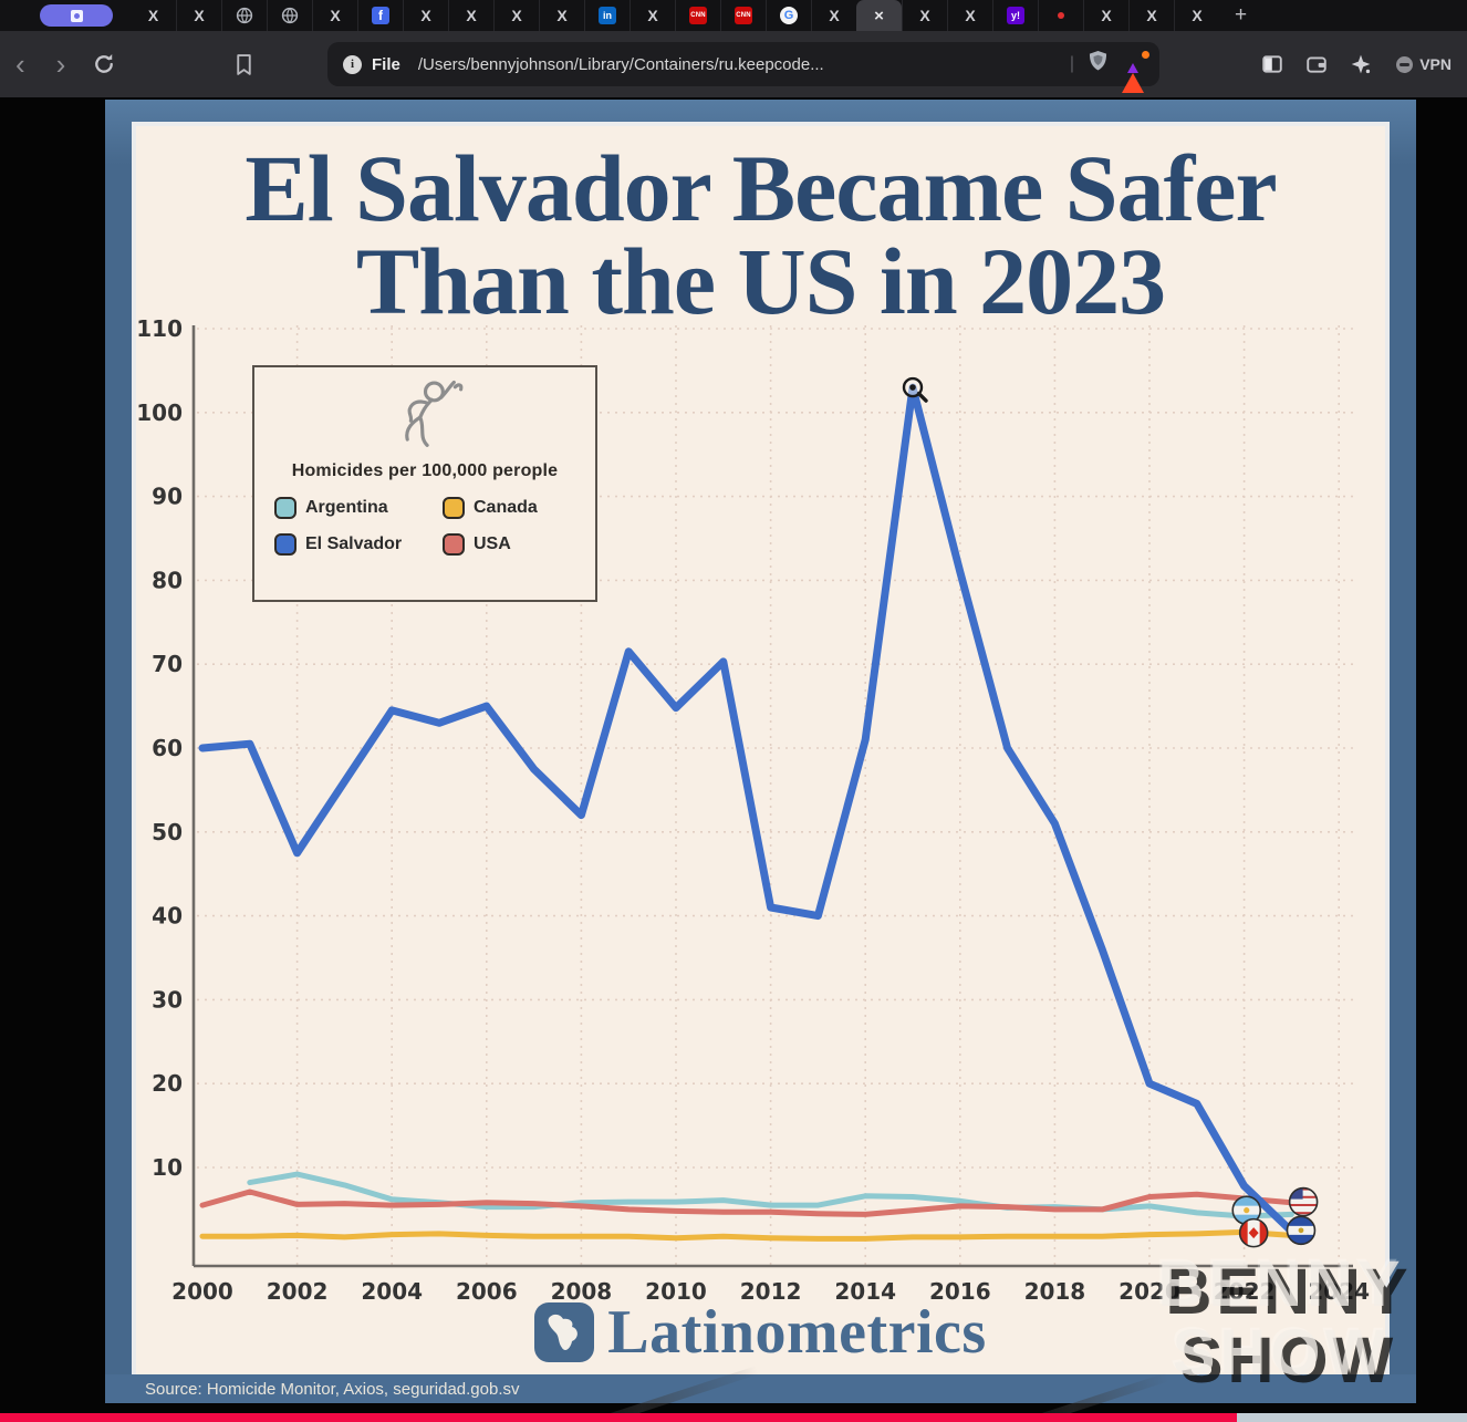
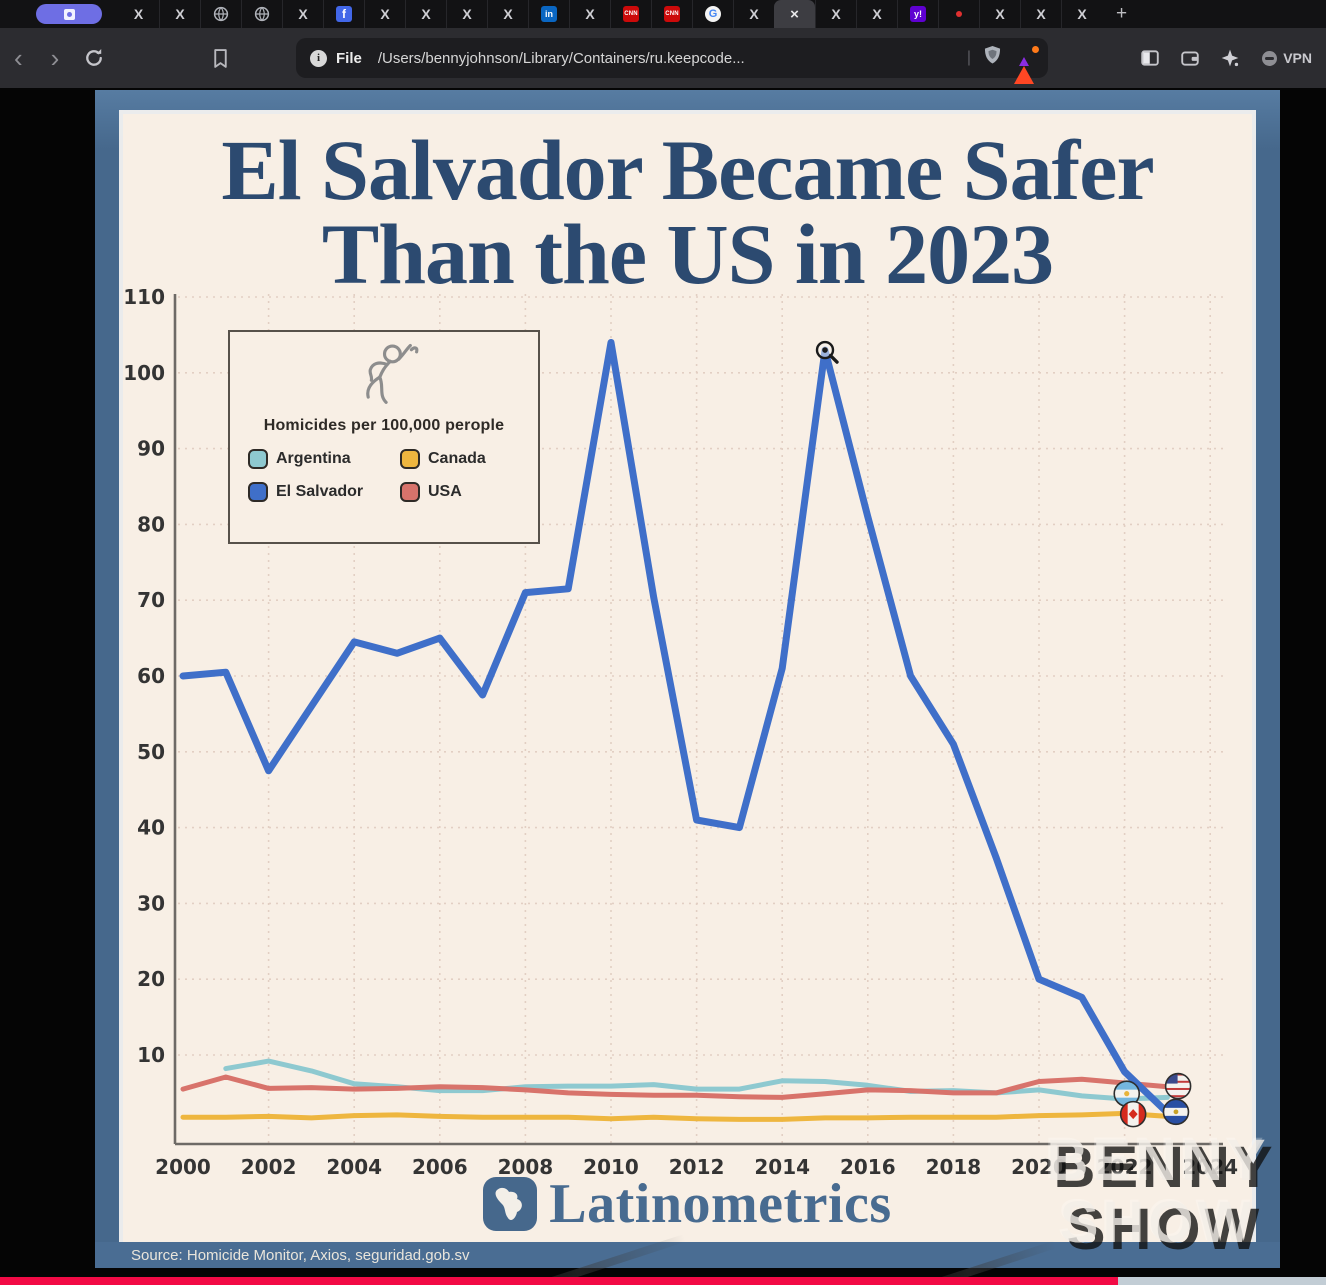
El Salvador/2008: 52 -> 71
El Salvador/2010: 65 -> 104
